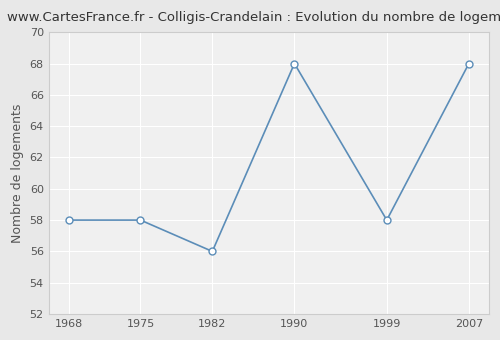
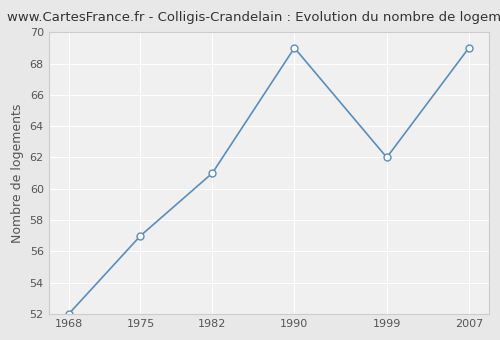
1968: 58 -> 52
1975: 58 -> 57
1982: 56 -> 61
1990: 68 -> 69
1999: 58 -> 62
2007: 68 -> 69
